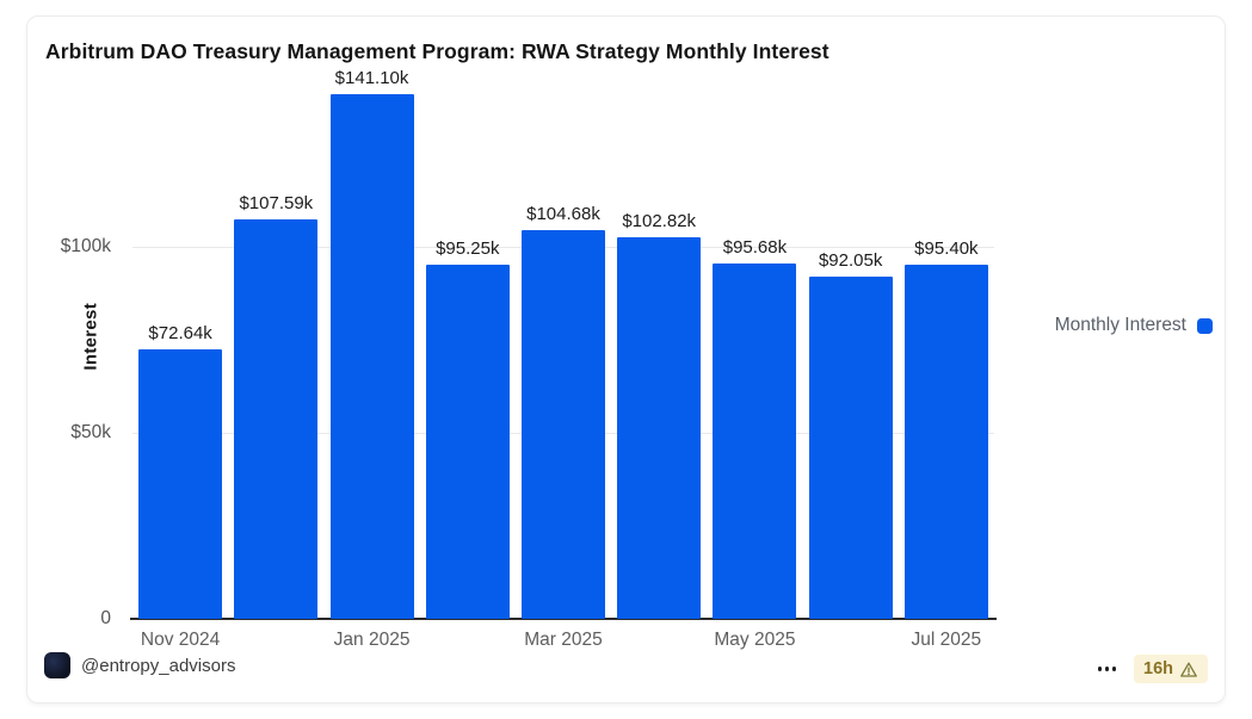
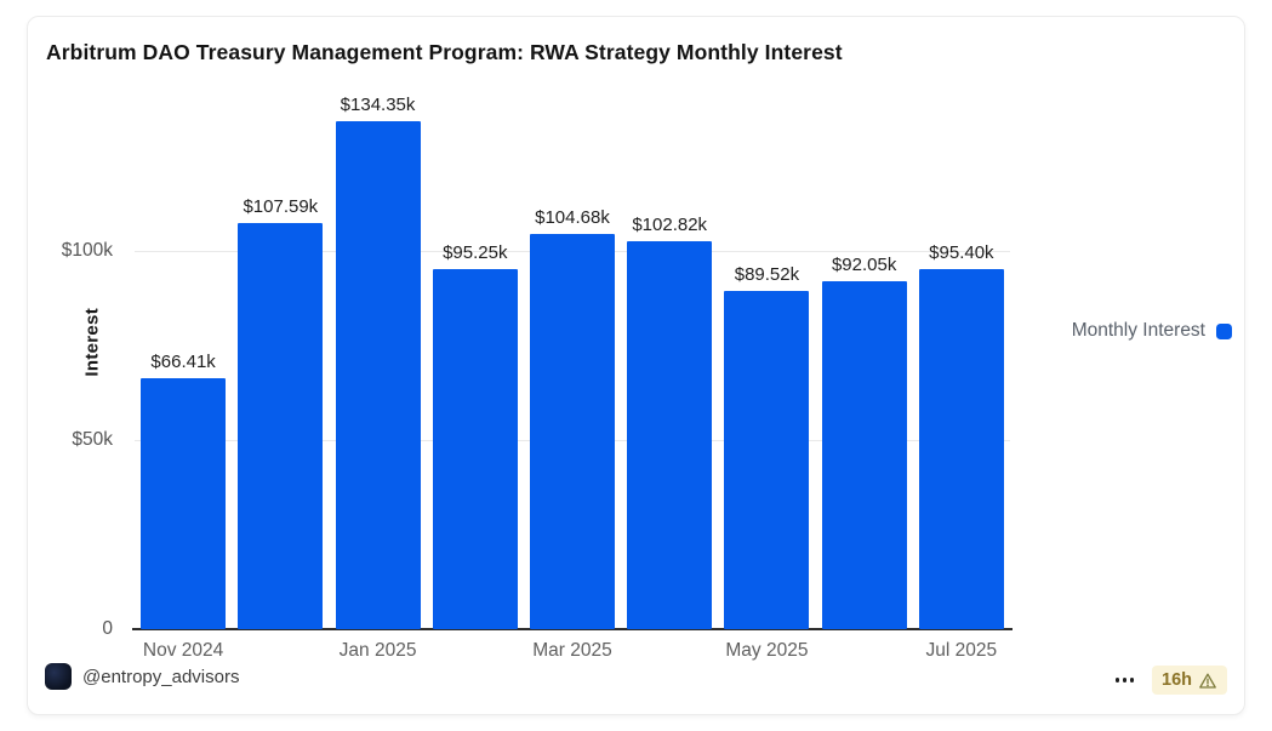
Nov 2024: $72.64k -> $66.41k
Jan 2025: $141.10k -> $134.35k
May 2025: $95.68k -> $89.52k
